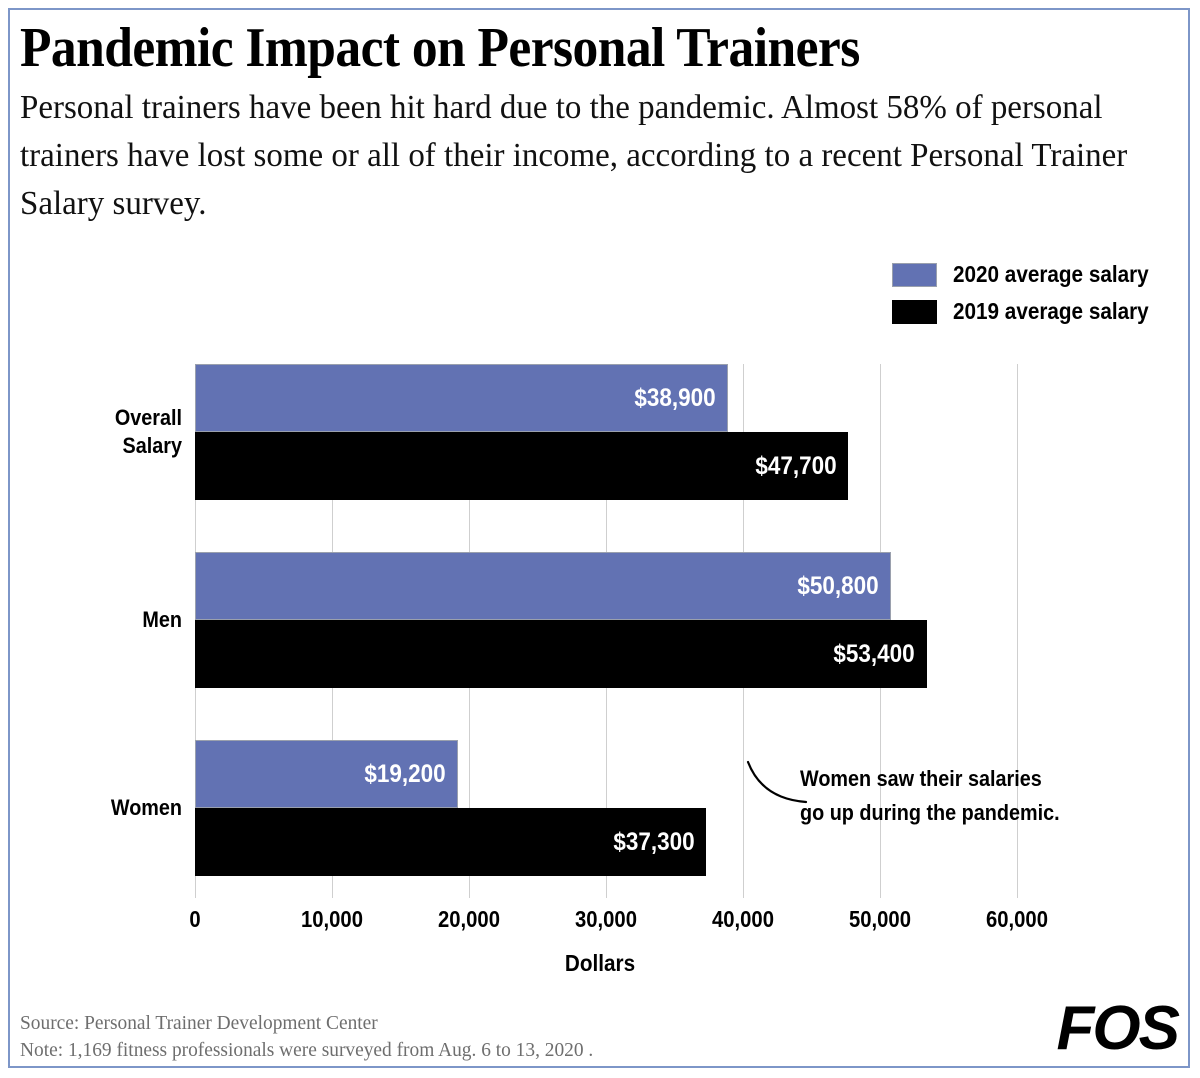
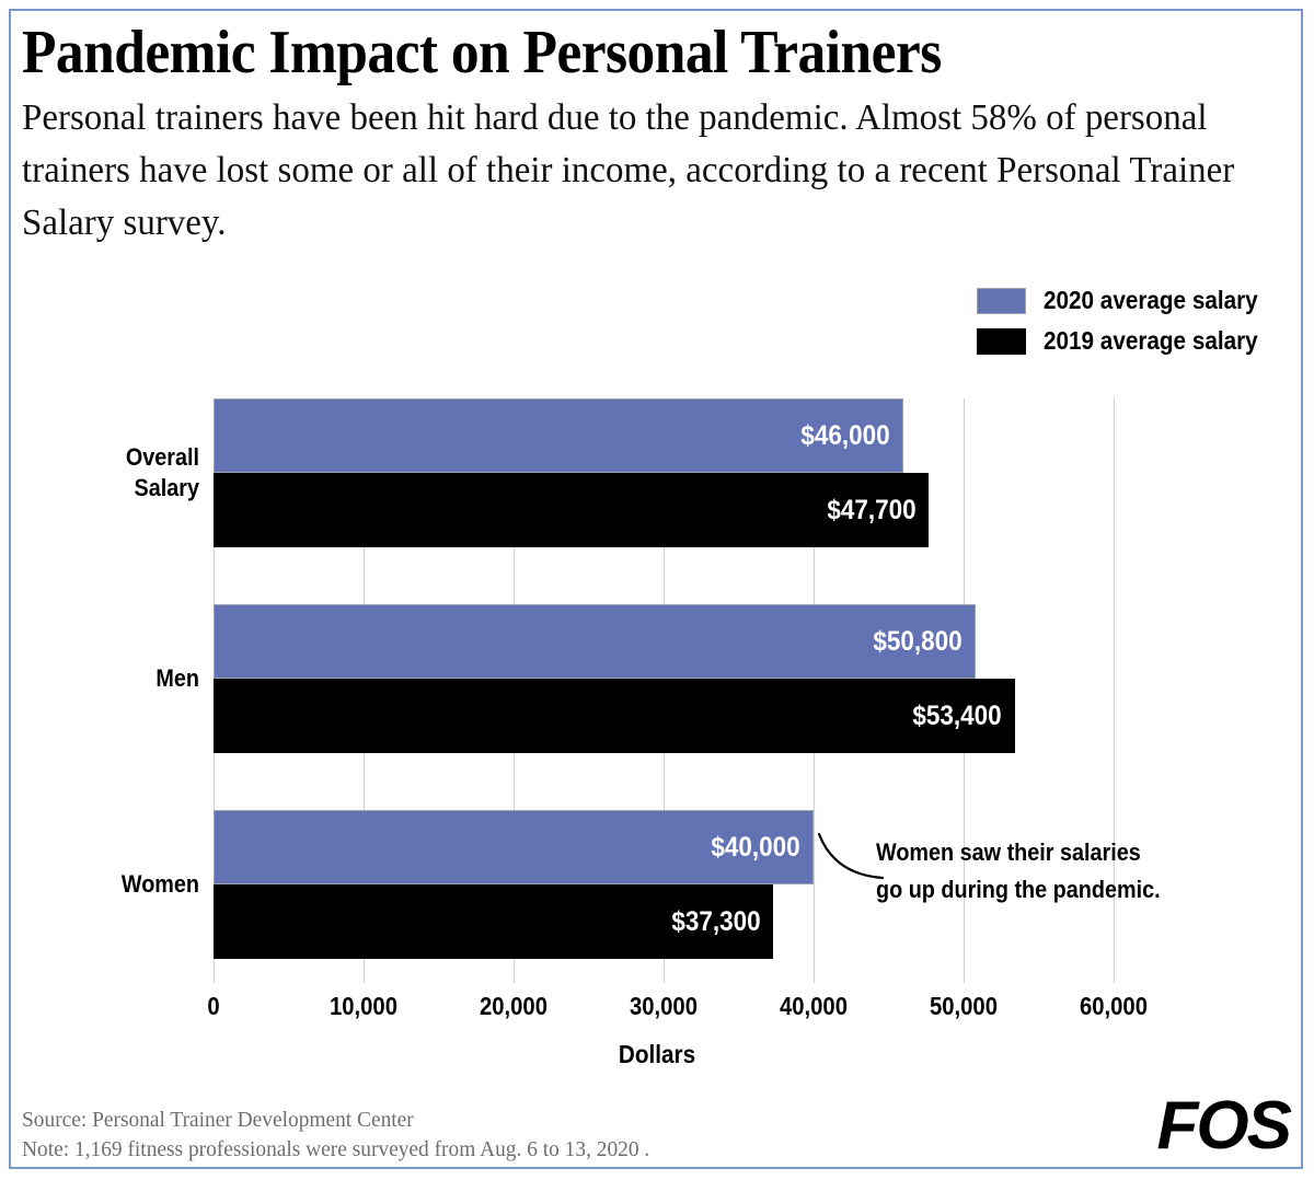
2020 average salary/Overall Salary: $38,900 -> $46,000
2020 average salary/Women: $19,200 -> $40,000
